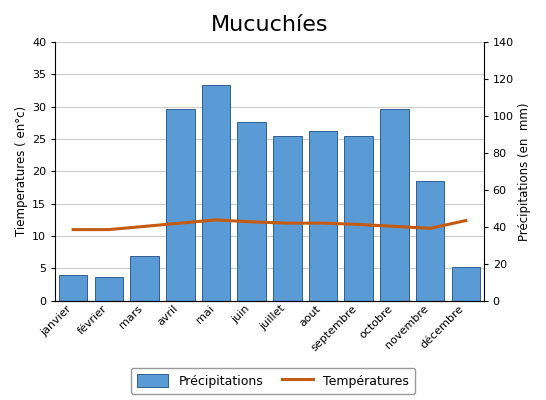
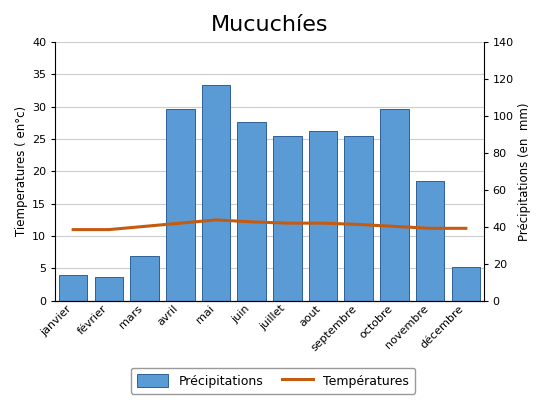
Températures/décembre: 12.4 -> 11.2
